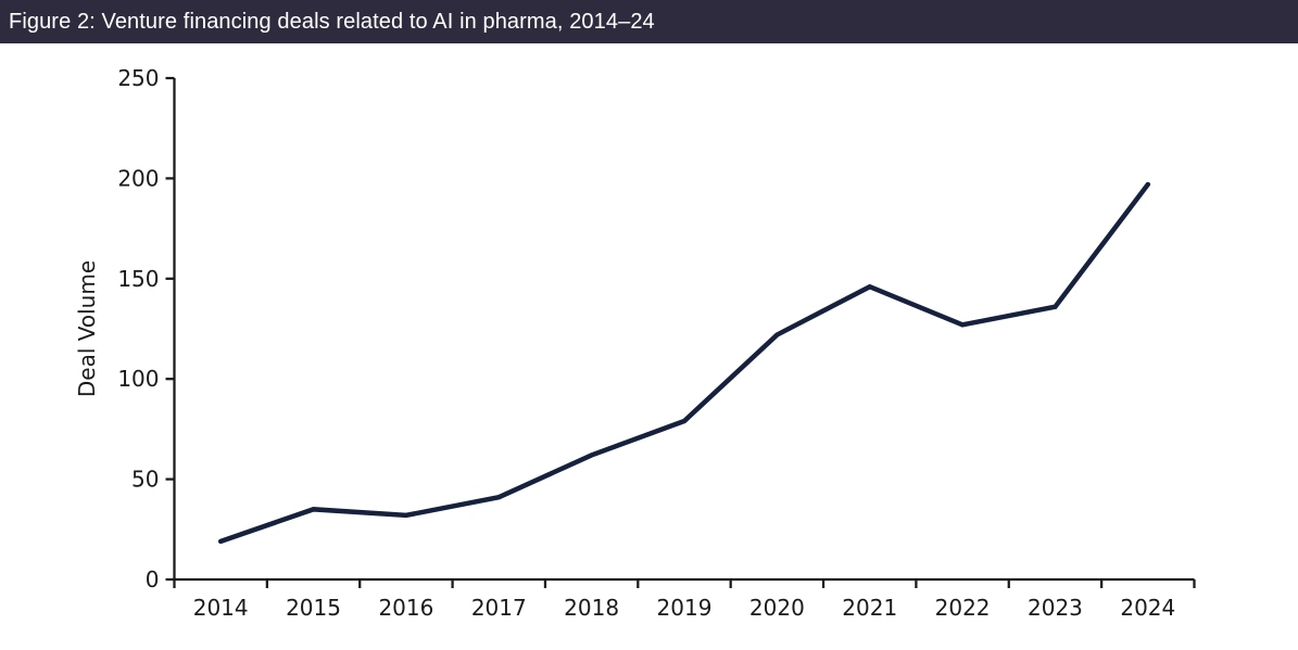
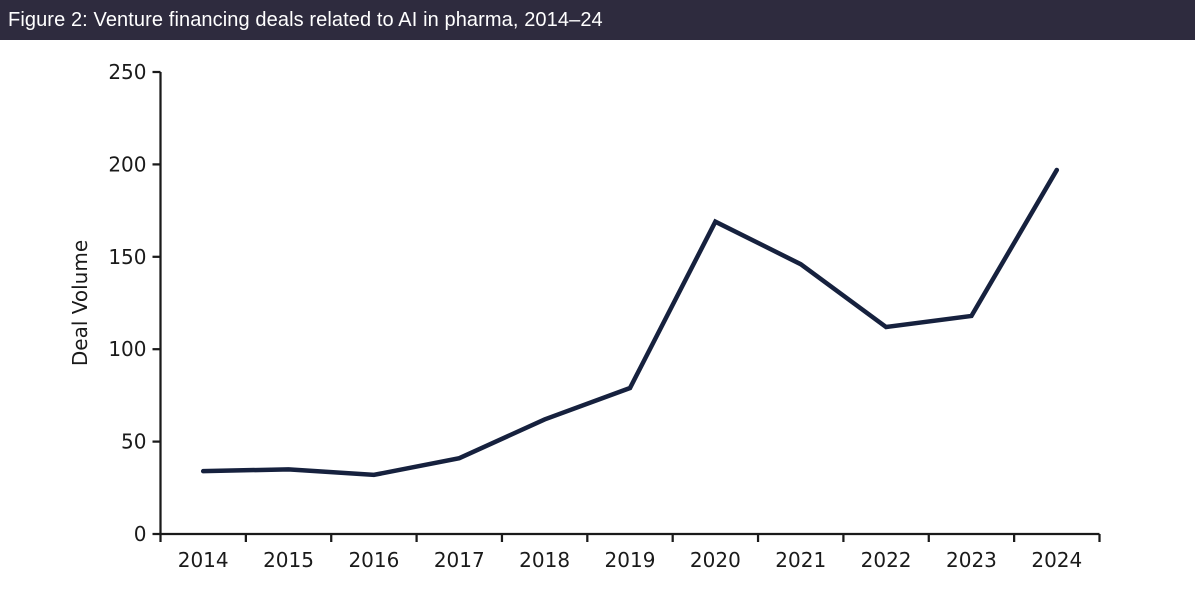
2014: 19 -> 34
2020: 122 -> 169
2022: 127 -> 112
2023: 136 -> 118
